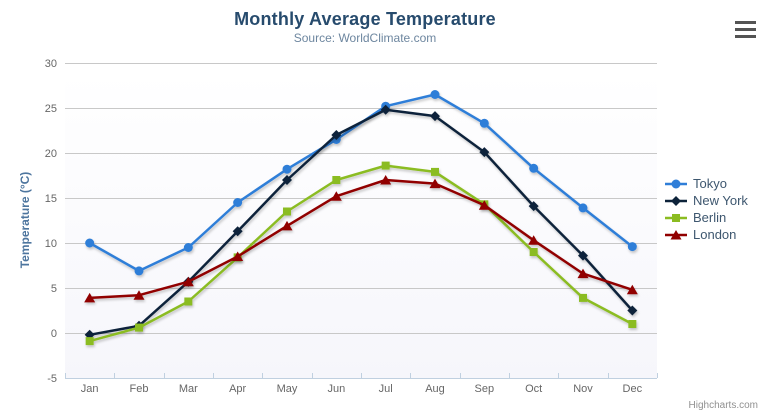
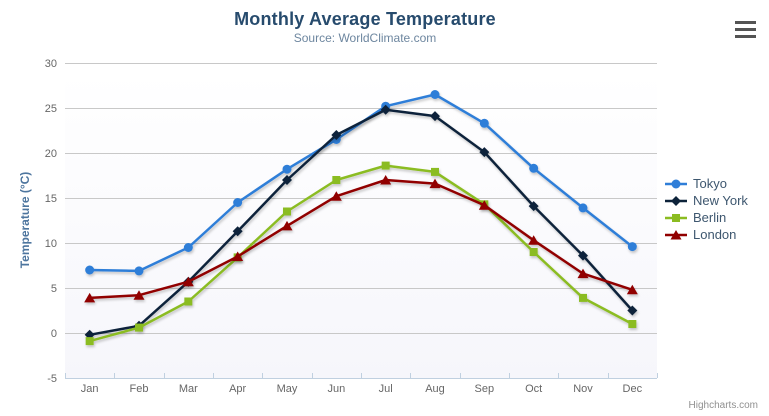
Tokyo/Jan: 10 -> 7
